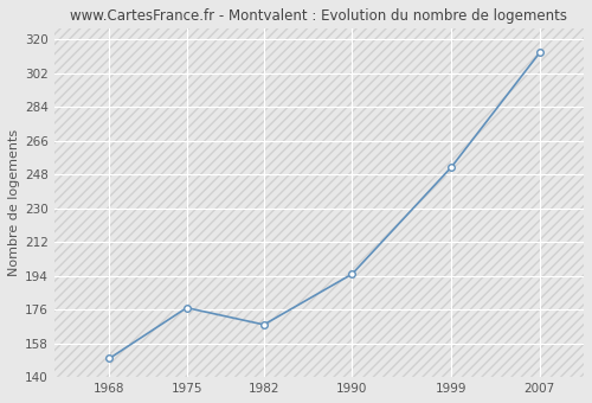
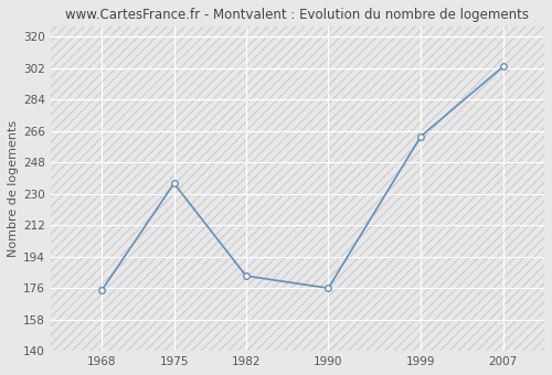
1968: 150 -> 175
1975: 177 -> 236
1982: 168 -> 183
1990: 195 -> 176
1999: 252 -> 263
2007: 313 -> 303
